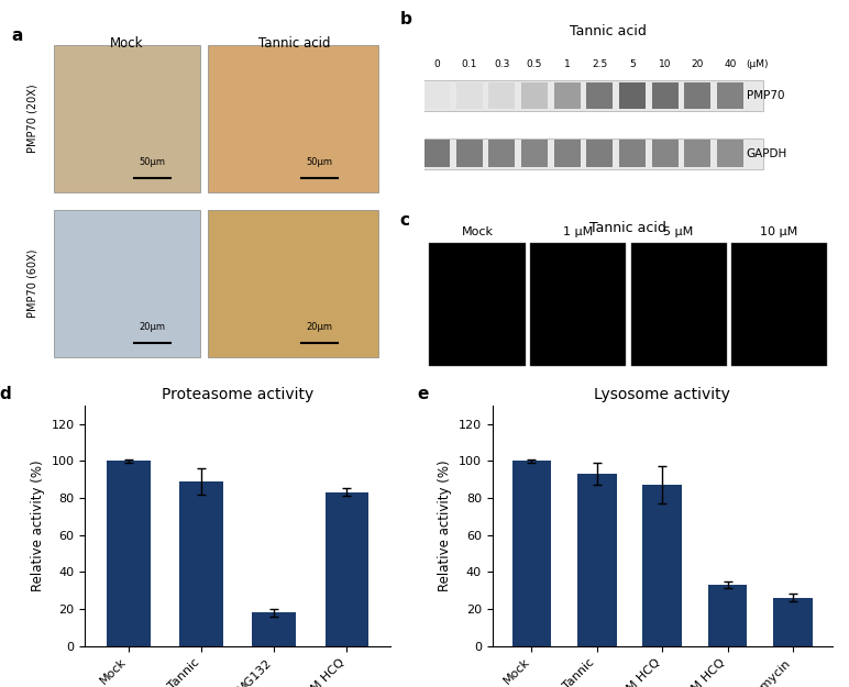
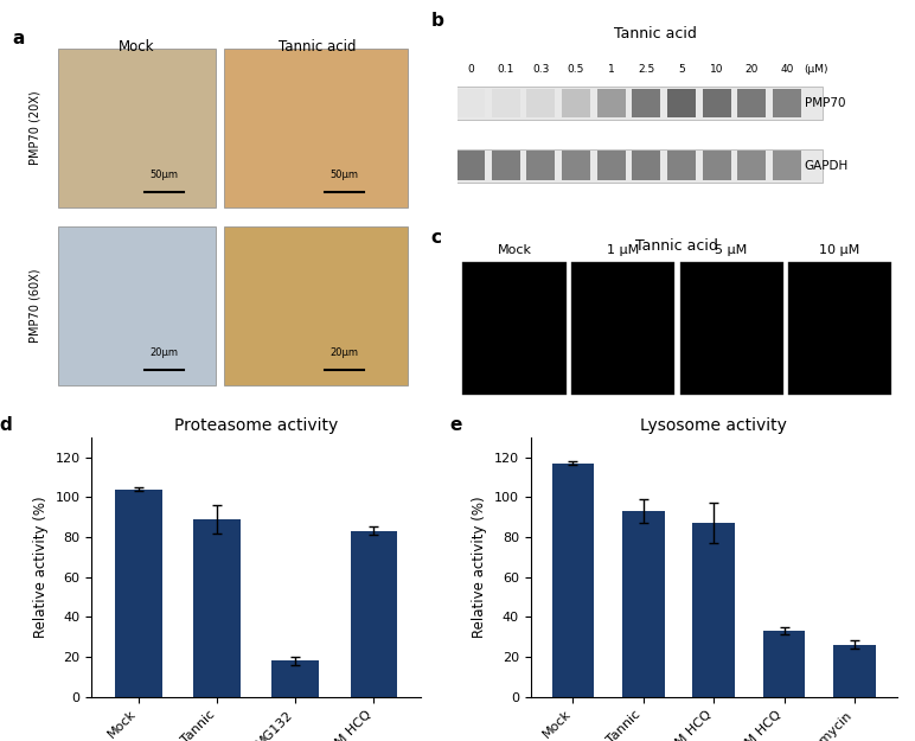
Proteasome activity/Mock: 100 -> 104
Lysosome activity/Mock: 100 -> 117
